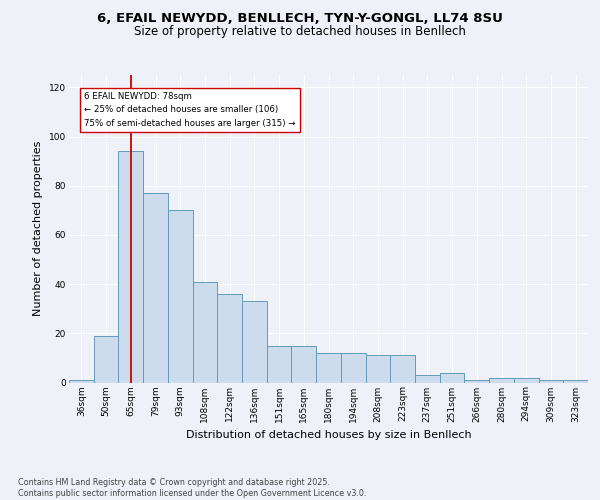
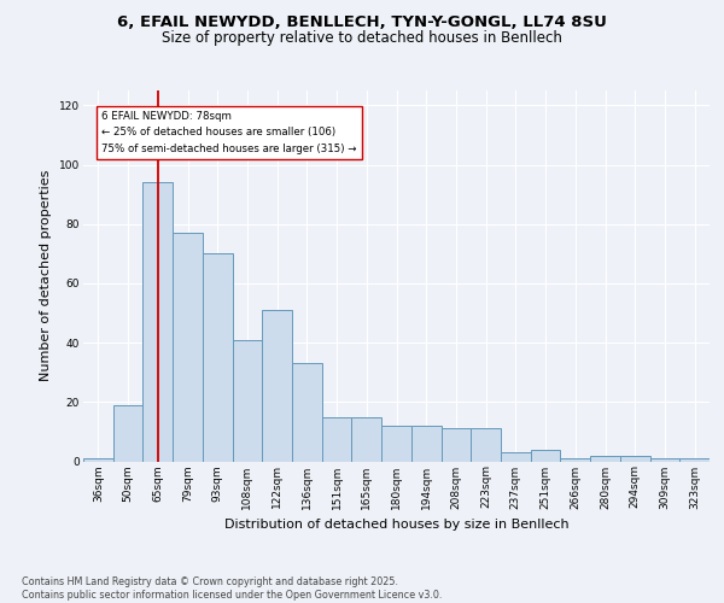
122sqm: 36 -> 51
